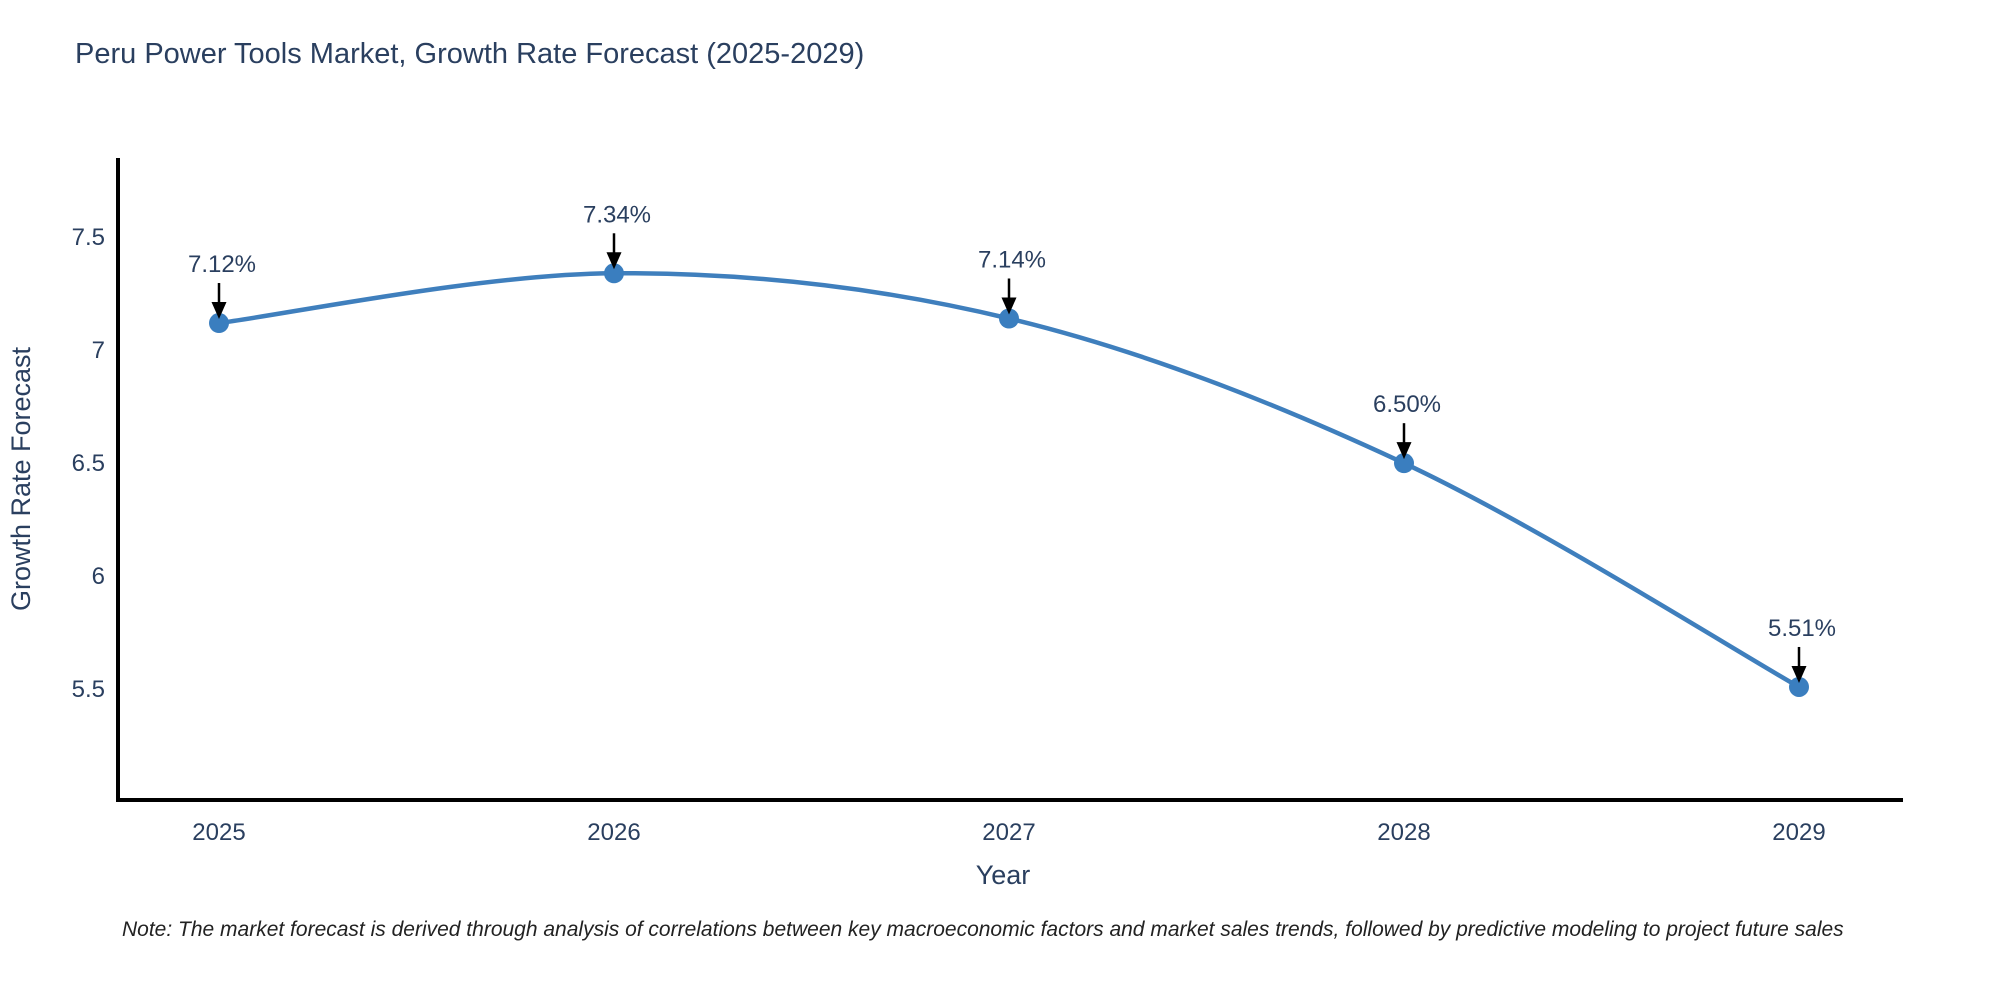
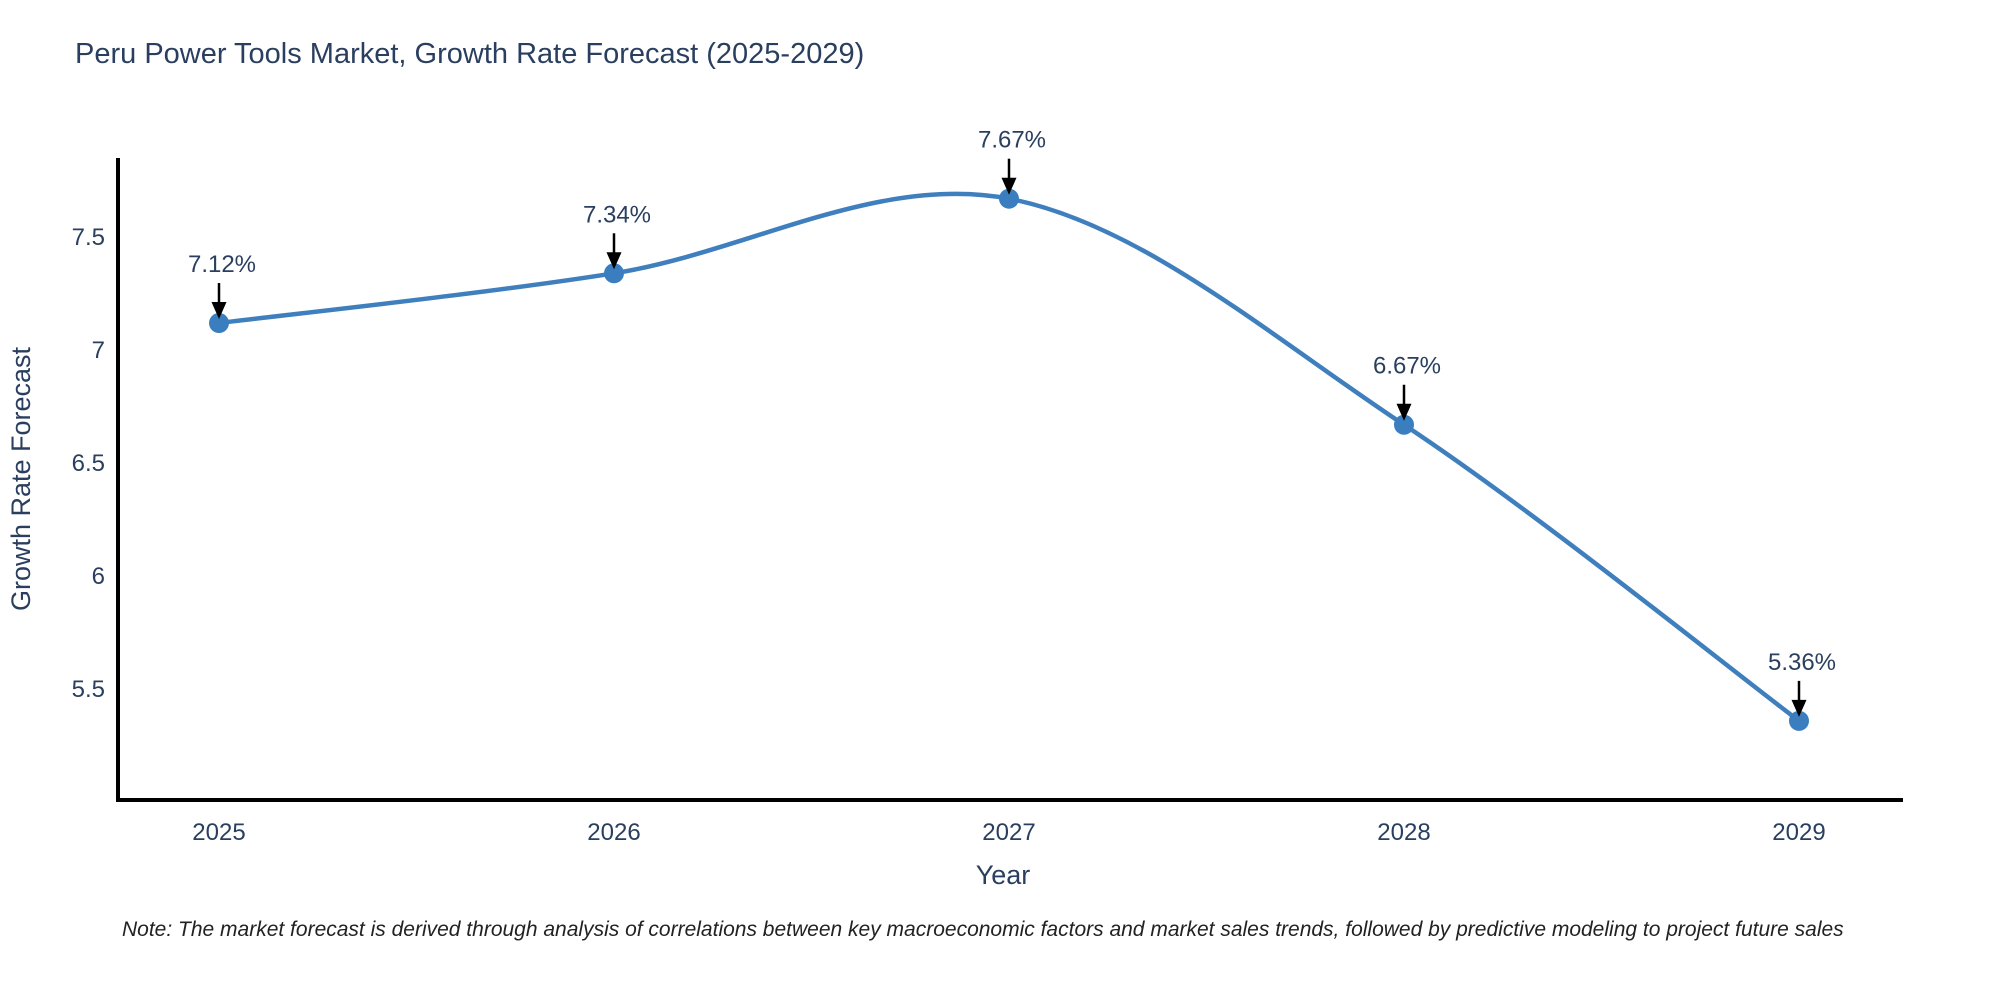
2027: 7.14% -> 7.67%
2028: 6.50% -> 6.67%
2029: 5.51% -> 5.36%
